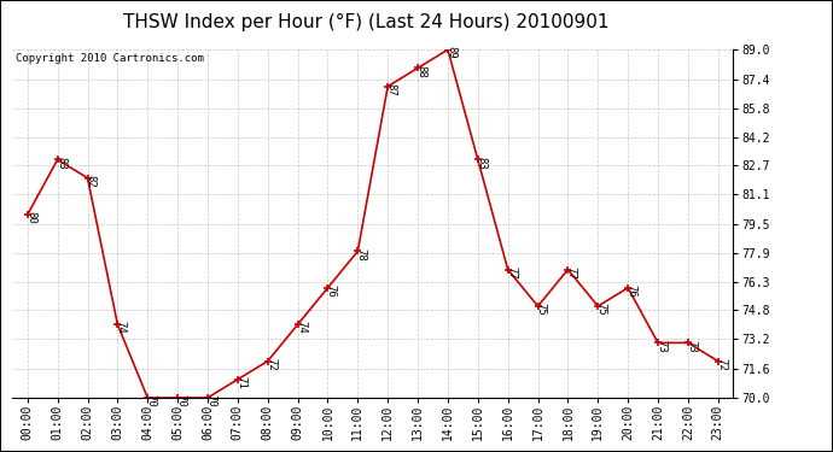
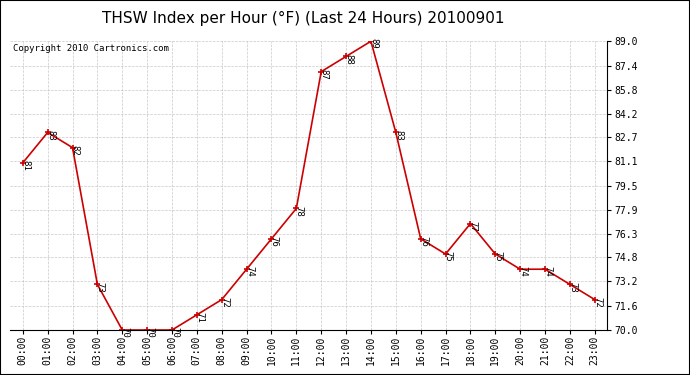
00:00: 80 -> 81
03:00: 74 -> 73
16:00: 77 -> 76
20:00: 76 -> 74
21:00: 73 -> 74
